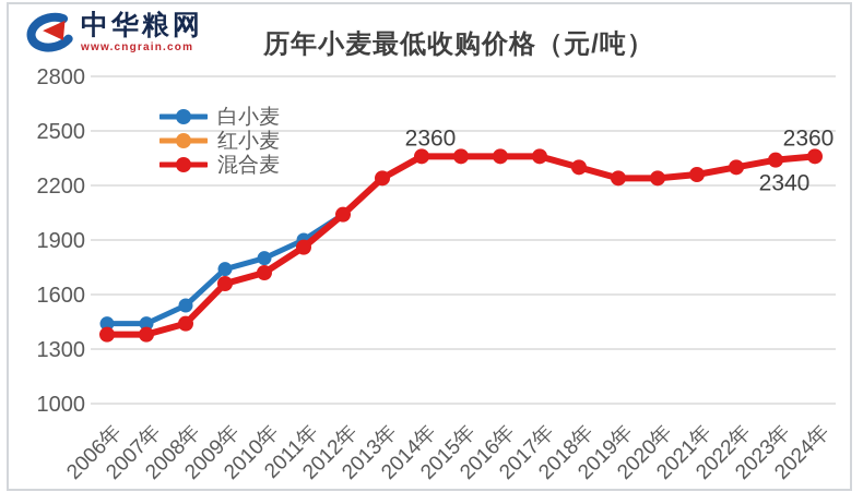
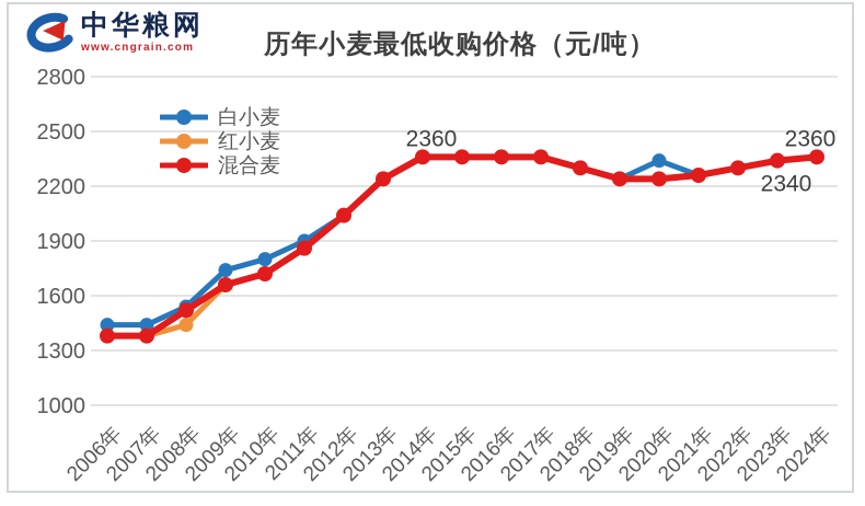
混合麦/2008年: 1440 -> 1520
白小麦/2020年: 2240 -> 2340
